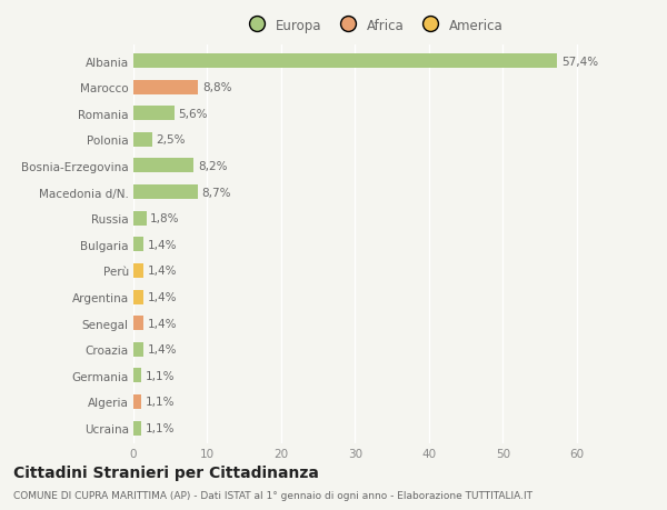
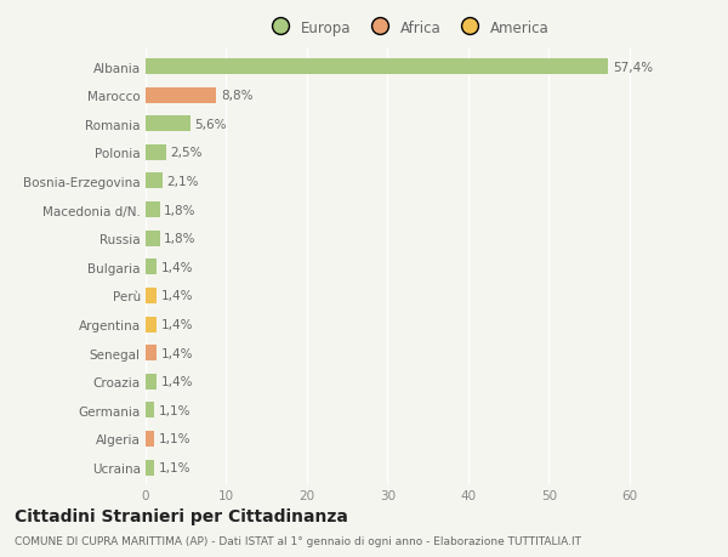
Bosnia-Erzegovina: 8,2% -> 2,1%
Macedonia d/N.: 8,7% -> 1,8%
